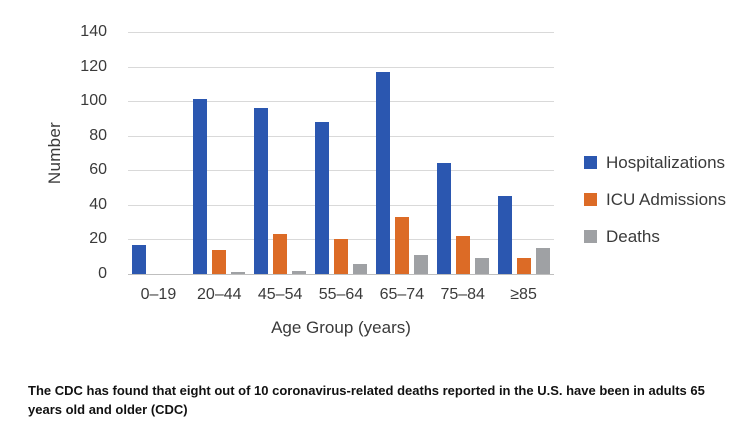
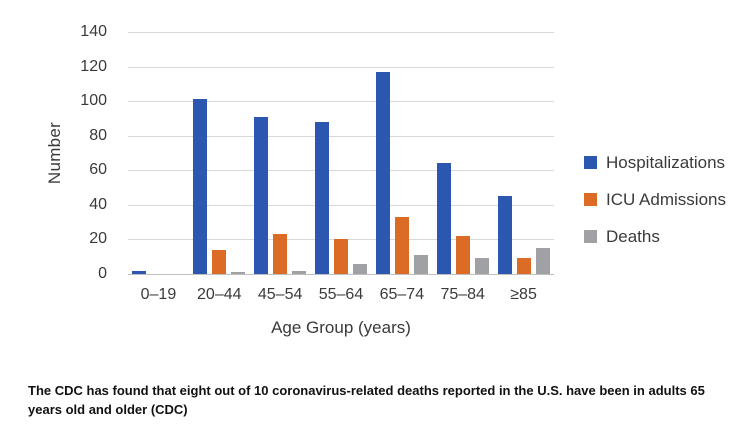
Hospitalizations/0–19: 17 -> 2
Hospitalizations/45–54: 96 -> 91
